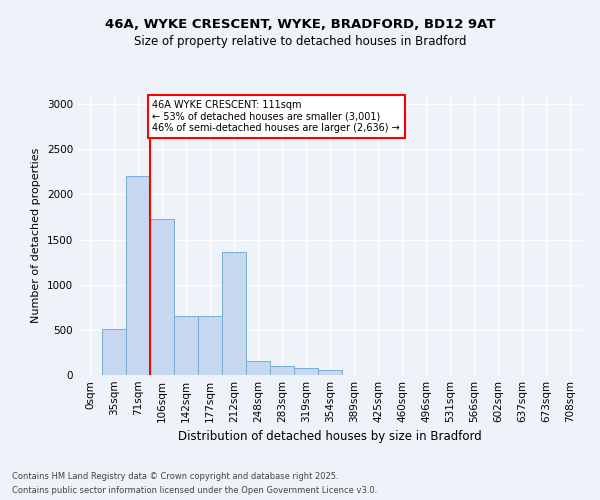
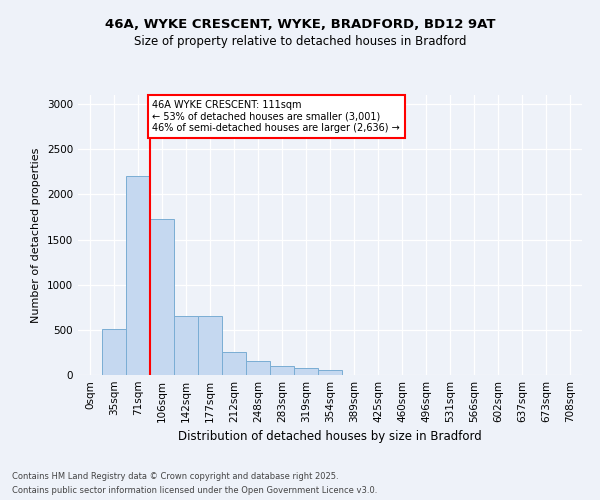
212sqm: 1360 -> 260
